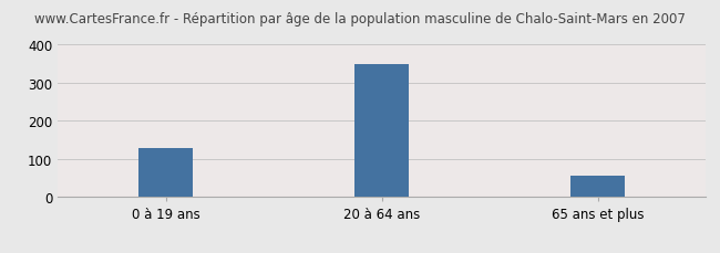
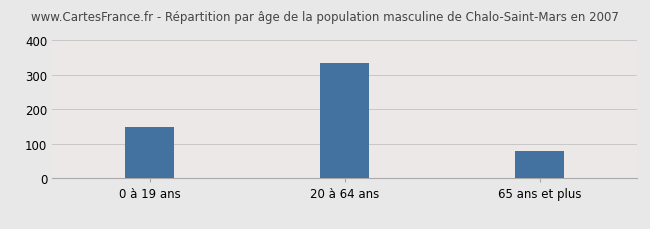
0 à 19 ans: 130 -> 148
20 à 64 ans: 350 -> 335
65 ans et plus: 55 -> 78
